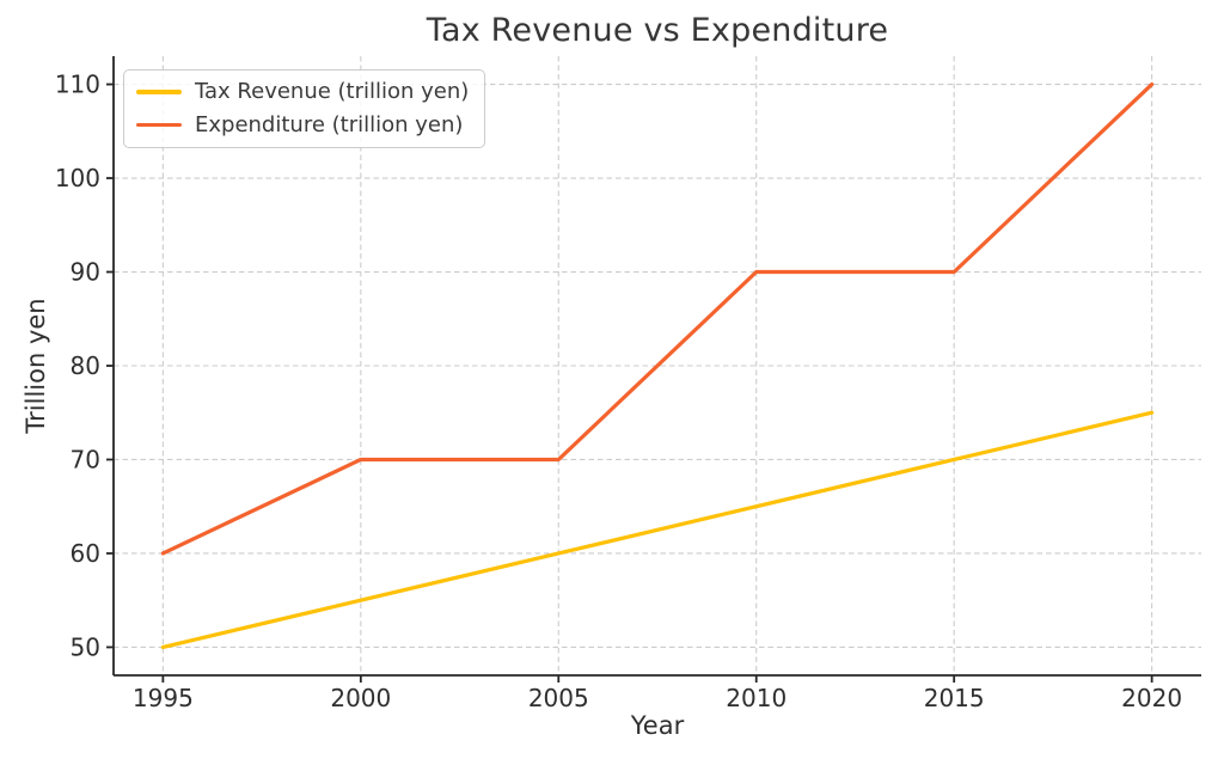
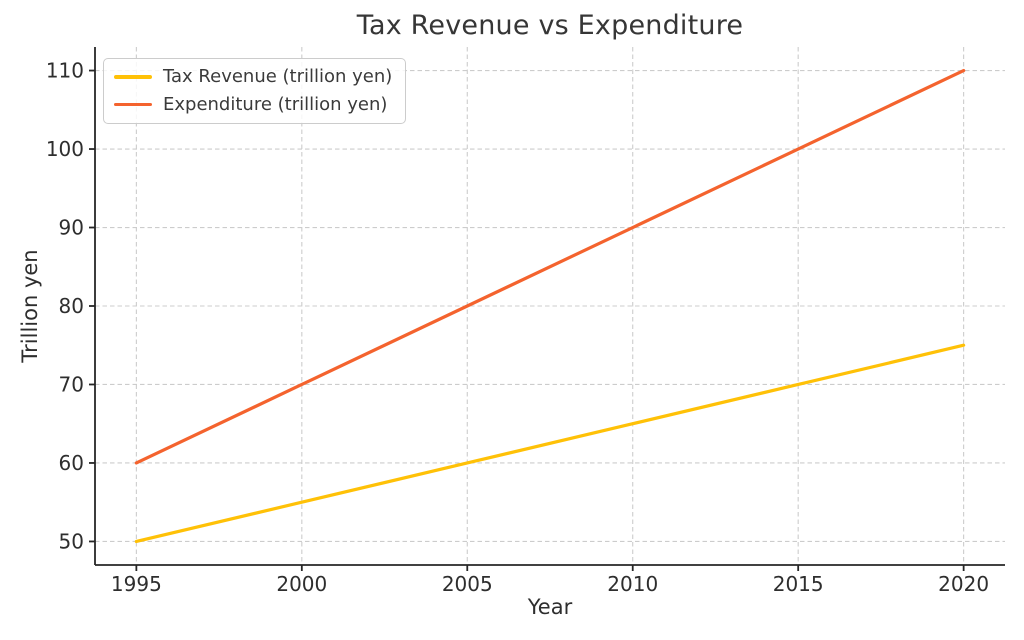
Expenditure (trillion yen)/2005: 70 -> 80
Expenditure (trillion yen)/2015: 90 -> 100
